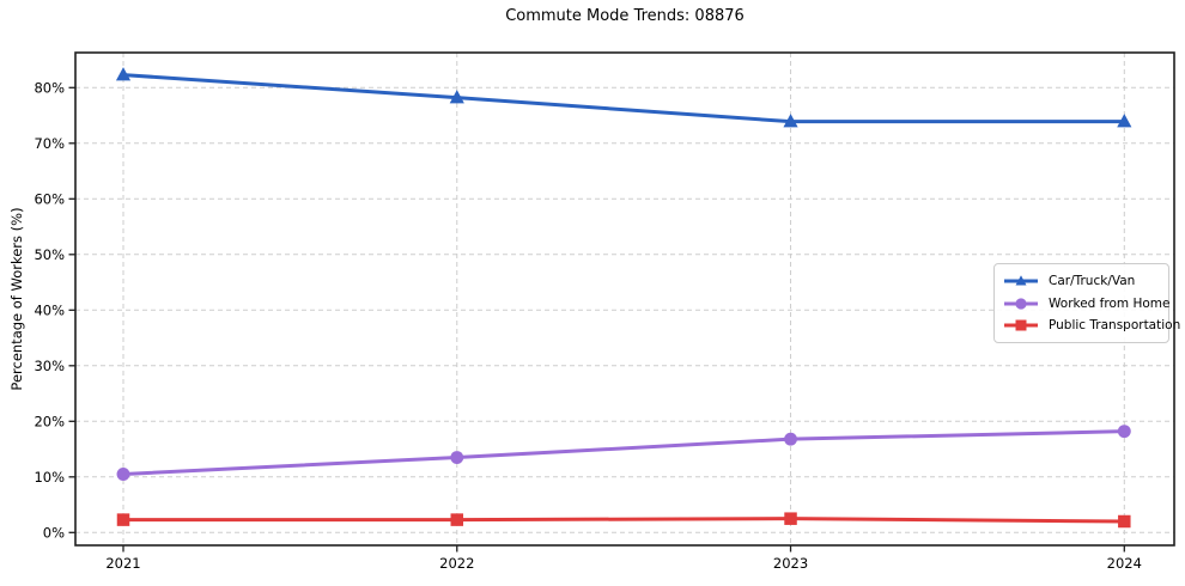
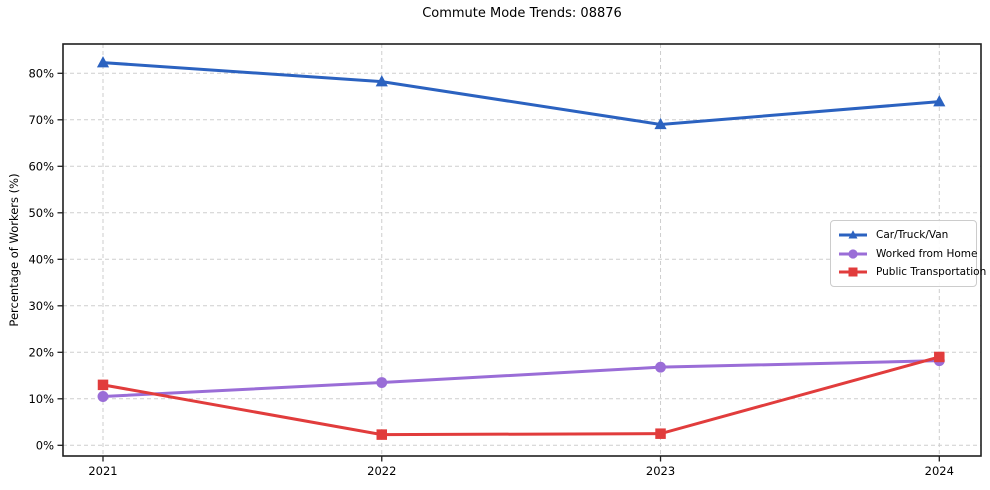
Public Transportation/2021: 2% -> 13%
Car/Truck/Van/2023: 74% -> 69%
Public Transportation/2024: 2% -> 19%
